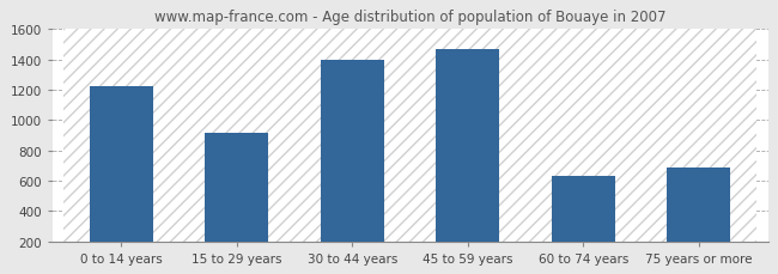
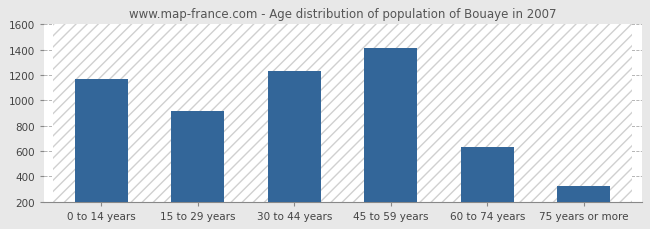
0 to 14 years: 1220 -> 1160
30 to 44 years: 1400 -> 1240
45 to 59 years: 1470 -> 1410
75 years or more: 690 -> 320
